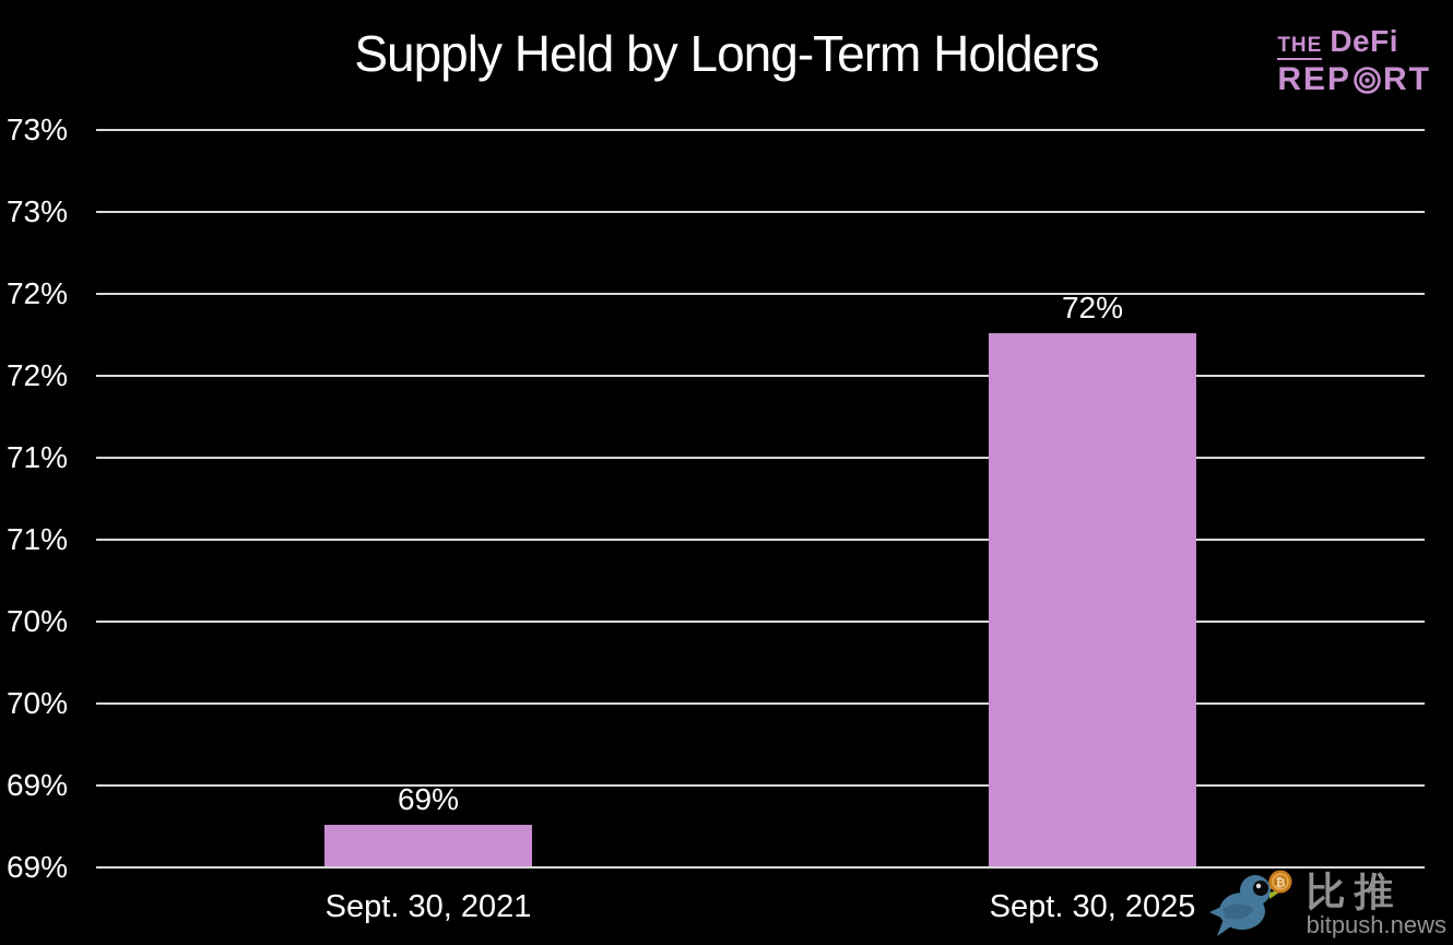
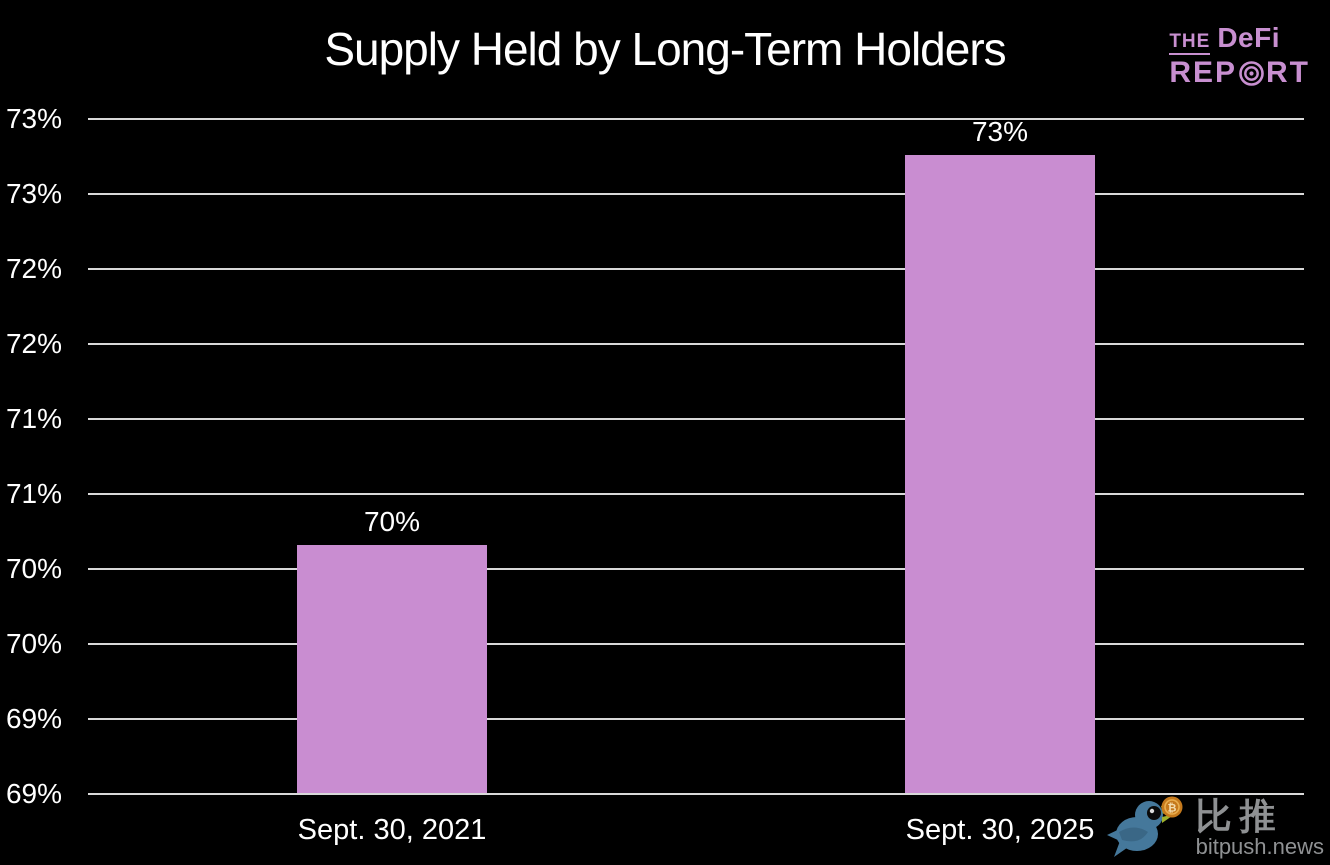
Sept. 30, 2021: 69% -> 70%
Sept. 30, 2025: 72% -> 73%
